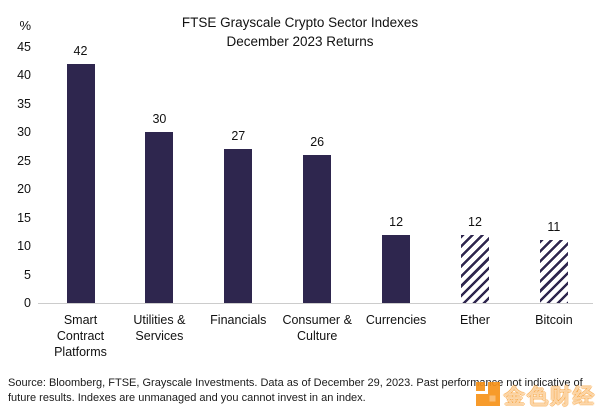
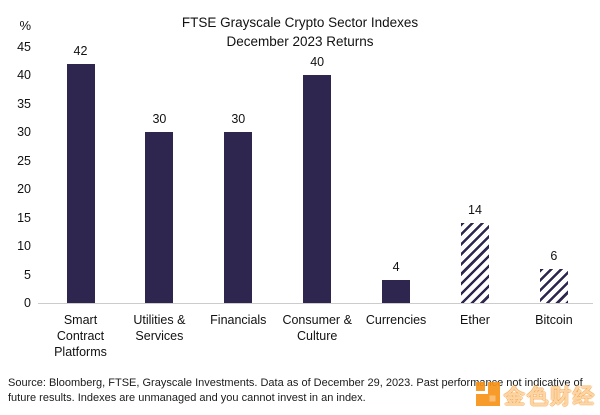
Financials: 27 -> 30
Consumer & Culture: 26 -> 40
Currencies: 12 -> 4
Ether: 12 -> 14
Bitcoin: 11 -> 6
